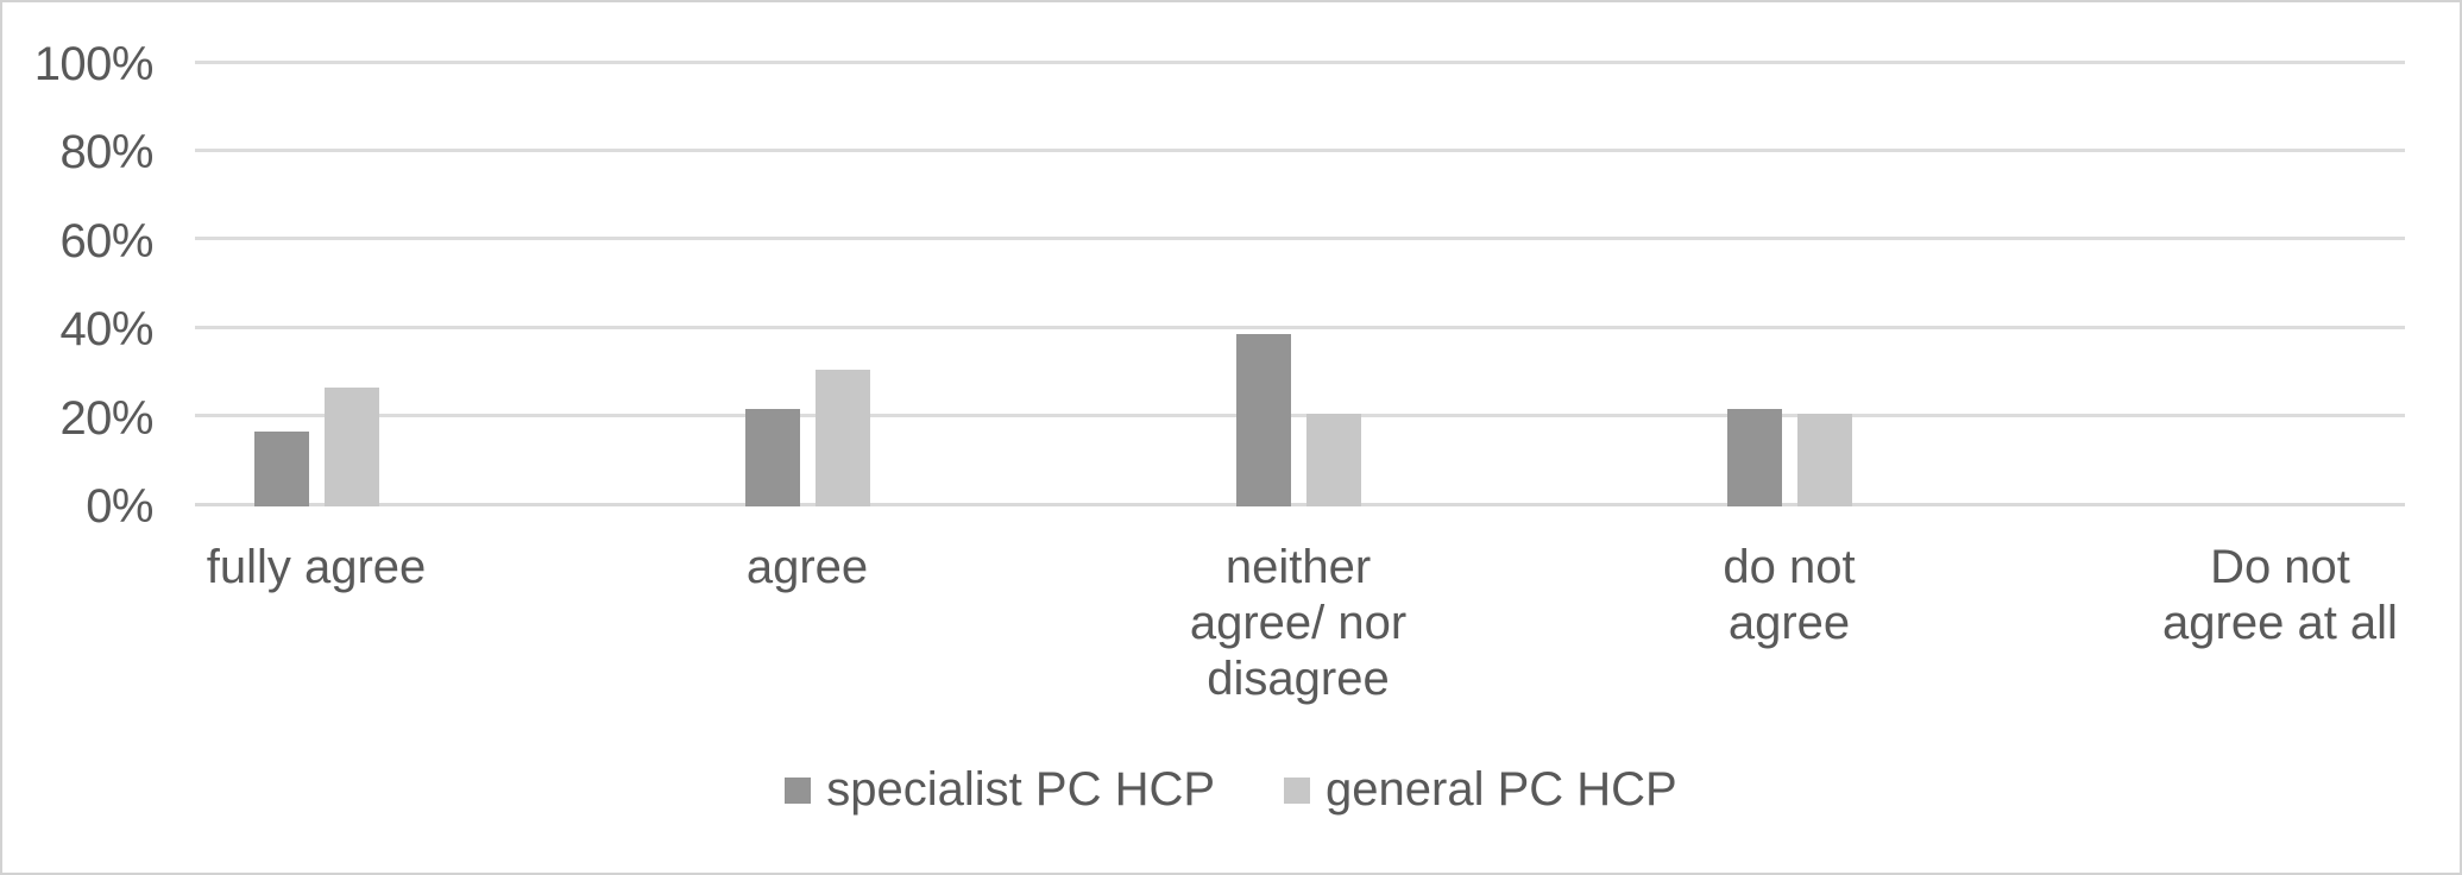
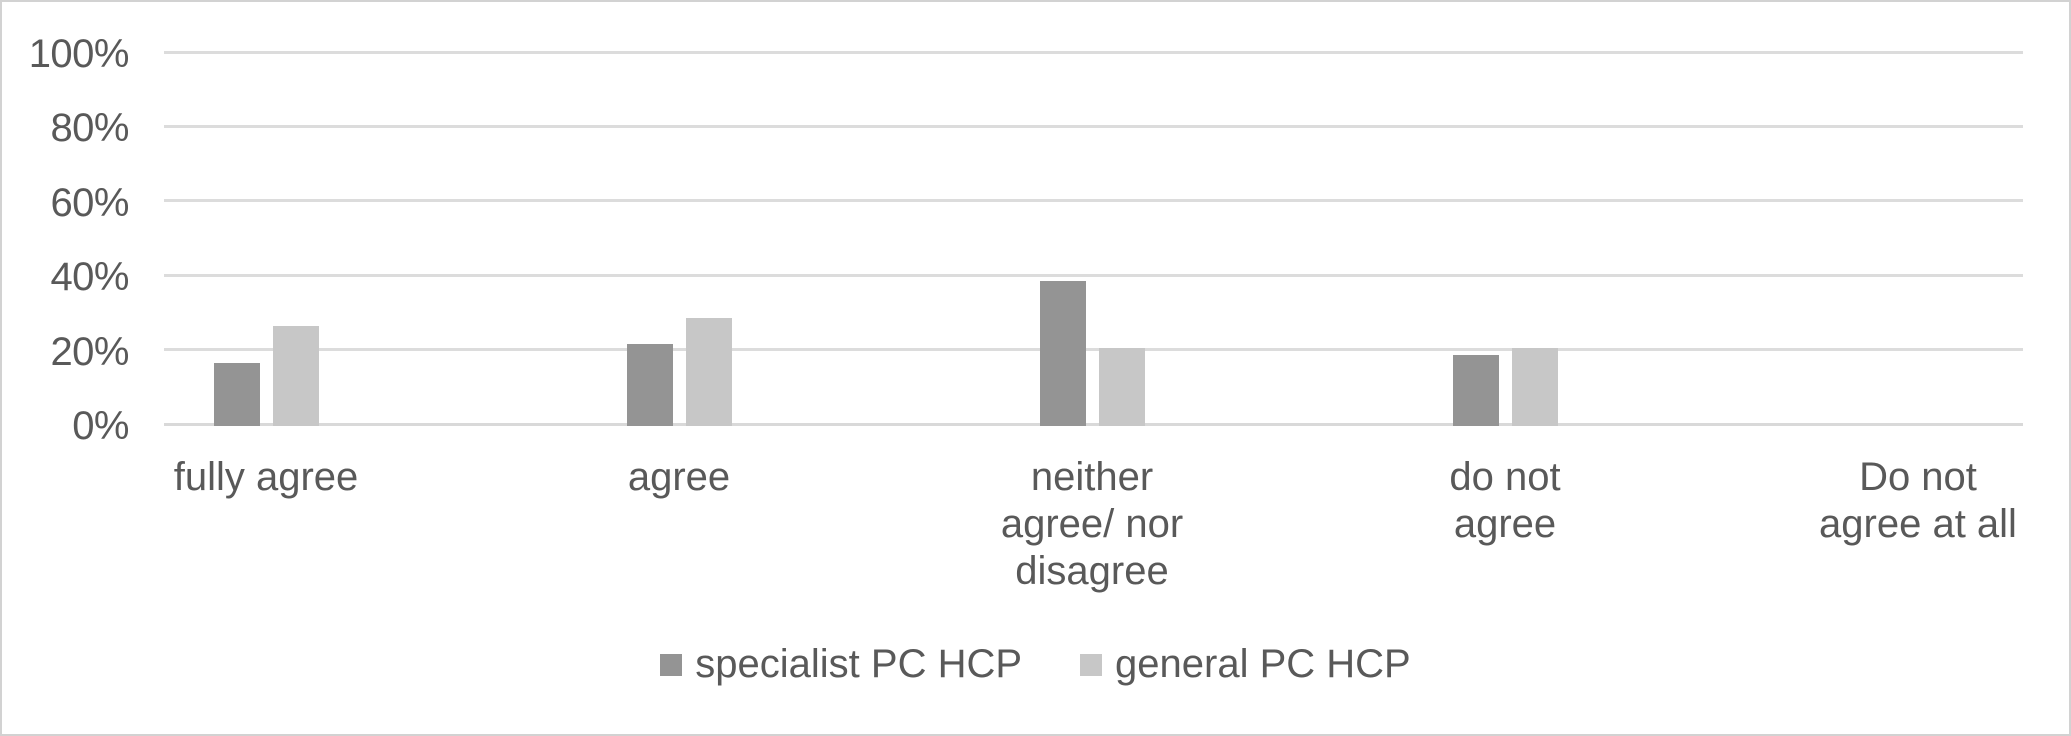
general PC HCP/agree: 31% -> 29%
specialist PC HCP/do not agree: 22% -> 19%
